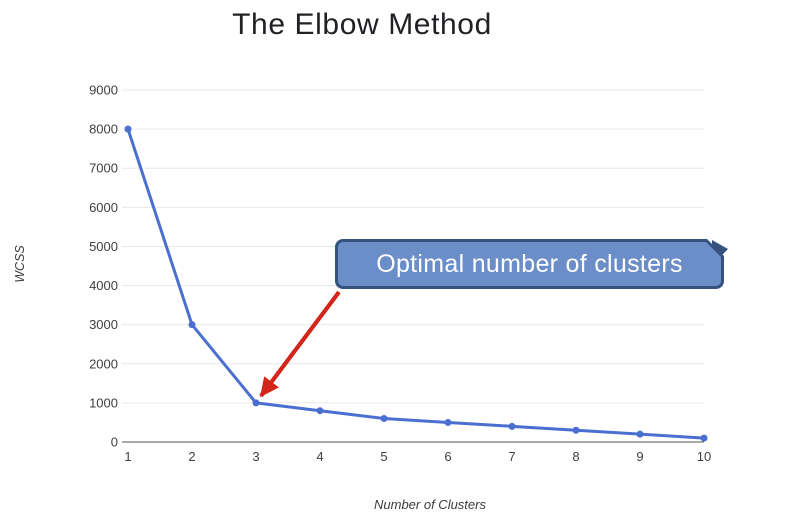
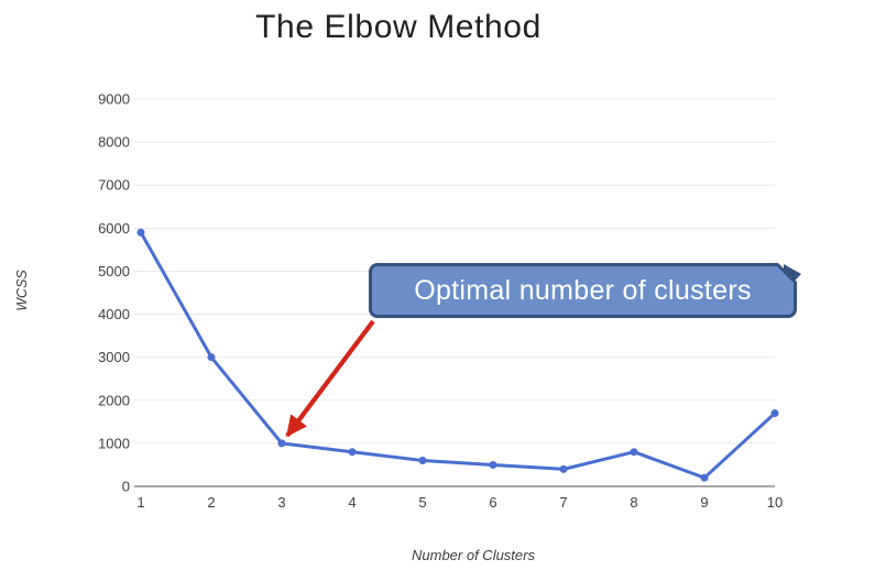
1: 8000 -> 5900
8: 300 -> 800
10: 100 -> 1700
